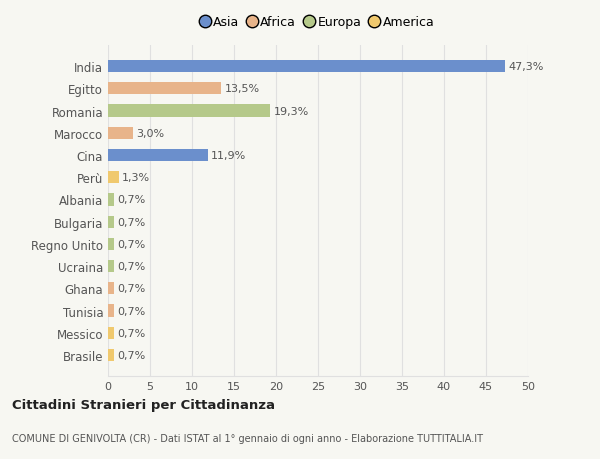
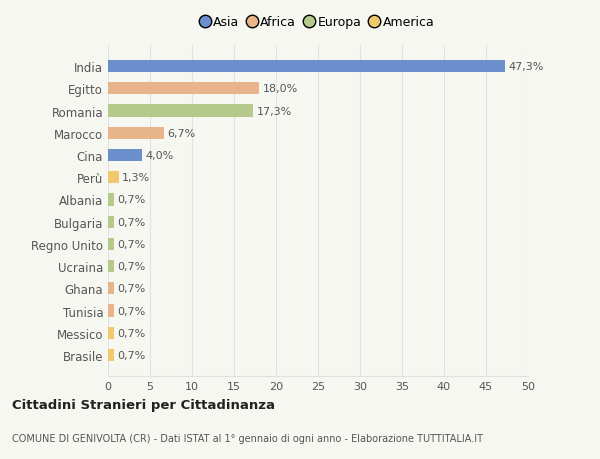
Egitto: 13,5% -> 18,0%
Romania: 19,3% -> 17,3%
Marocco: 3,0% -> 6,7%
Cina: 11,9% -> 4,0%
